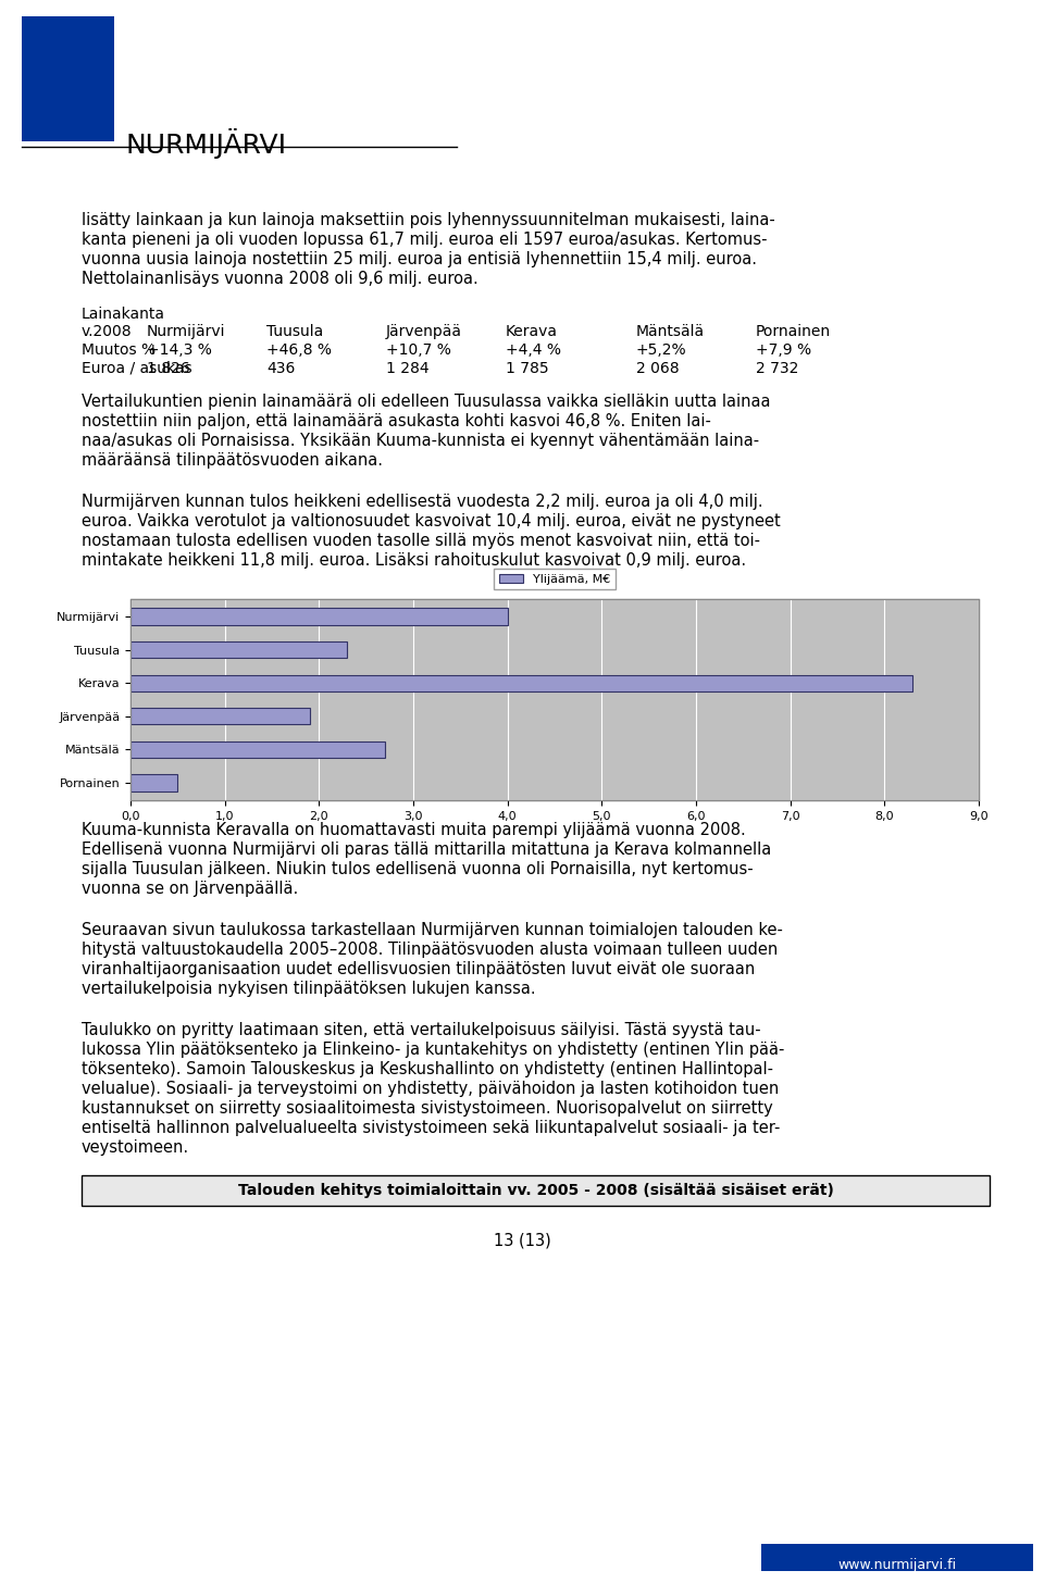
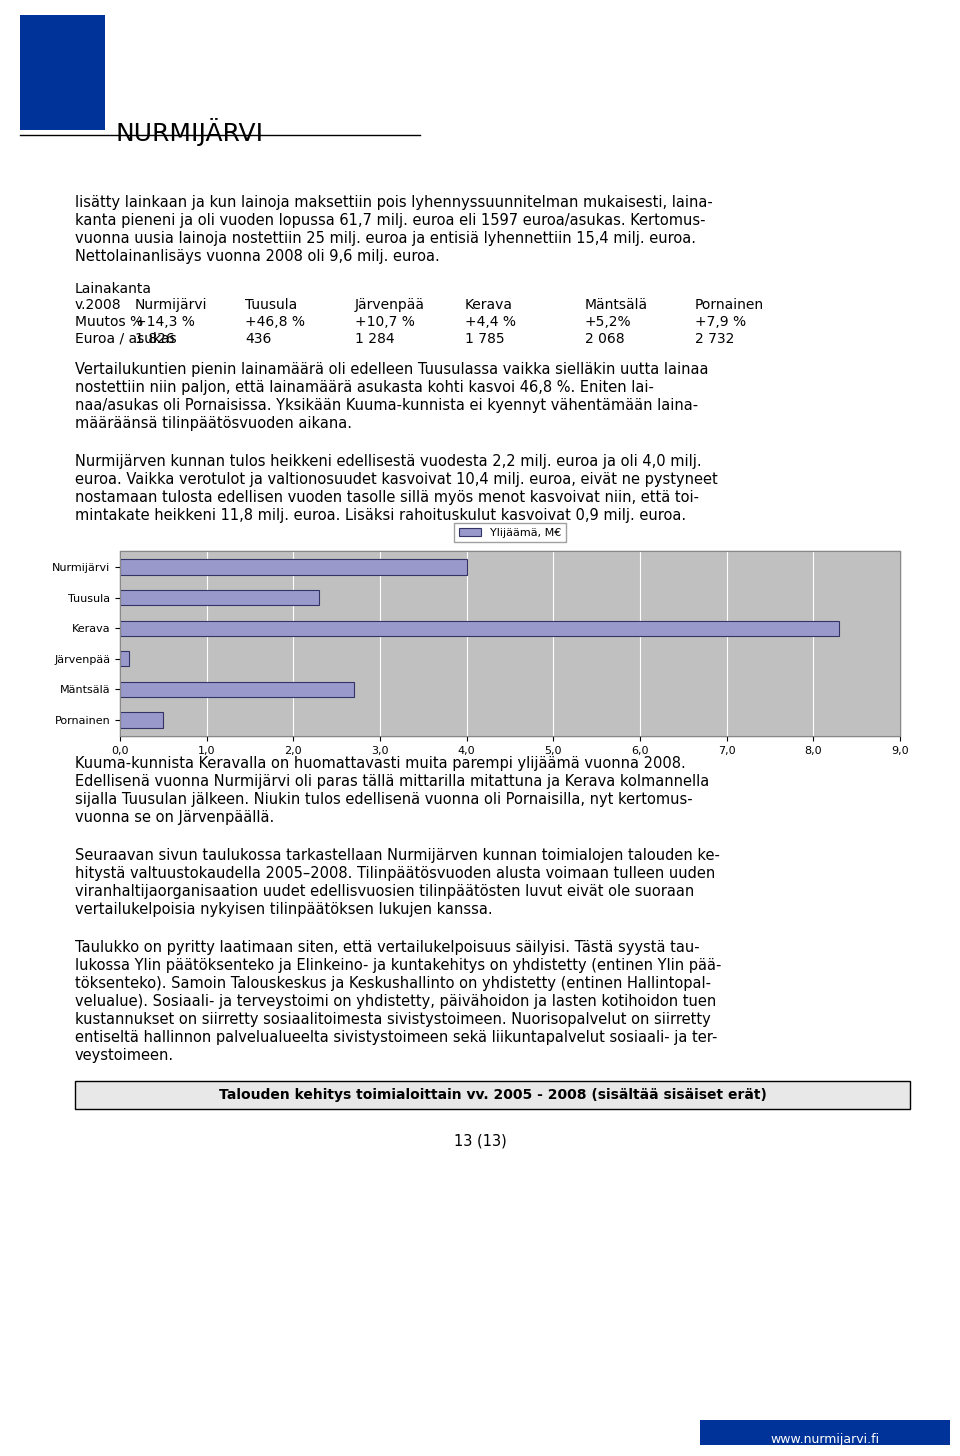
Järvenpää: 1,9 -> 0,1
